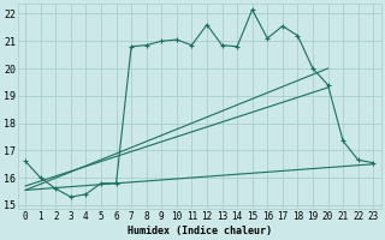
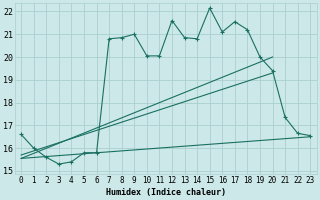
10: 21.05 -> 20.05
11: 20.85 -> 20.05
